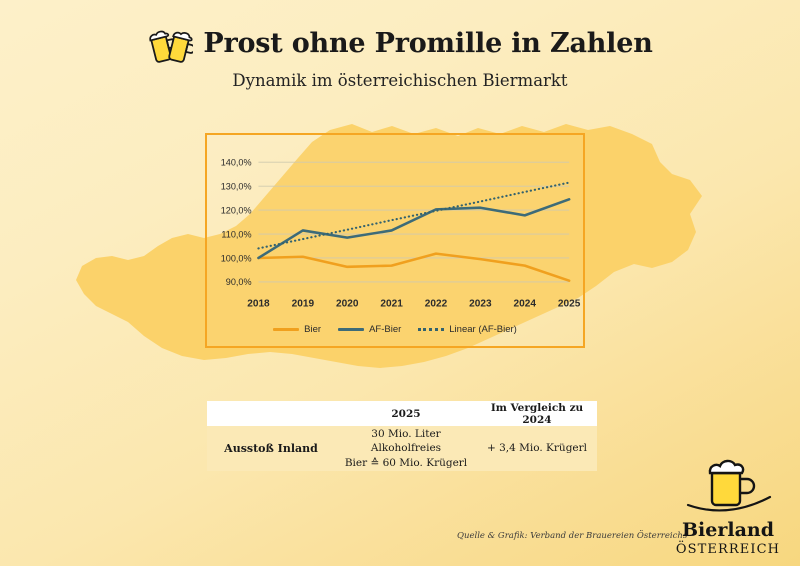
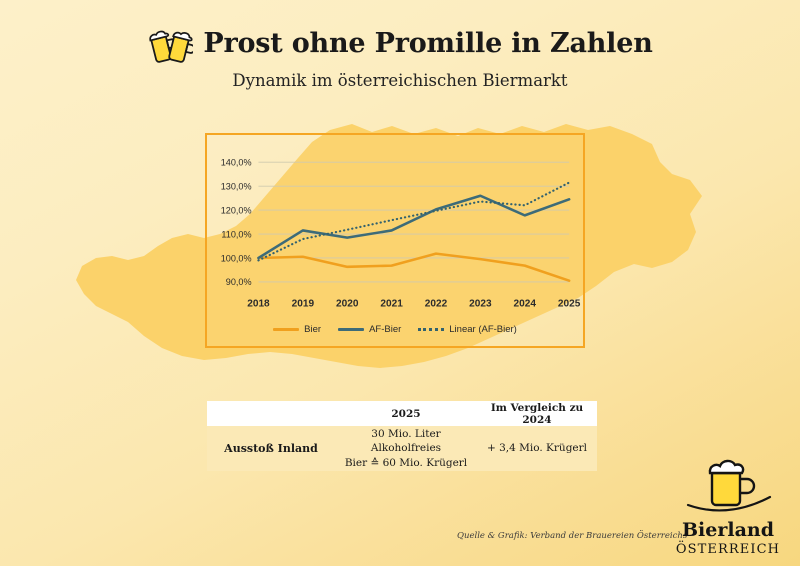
Linear (AF-Bier)/2018: 104% -> 99%
AF-Bier/2023: 121% -> 126%
Linear (AF-Bier)/2024: 128% -> 122%
